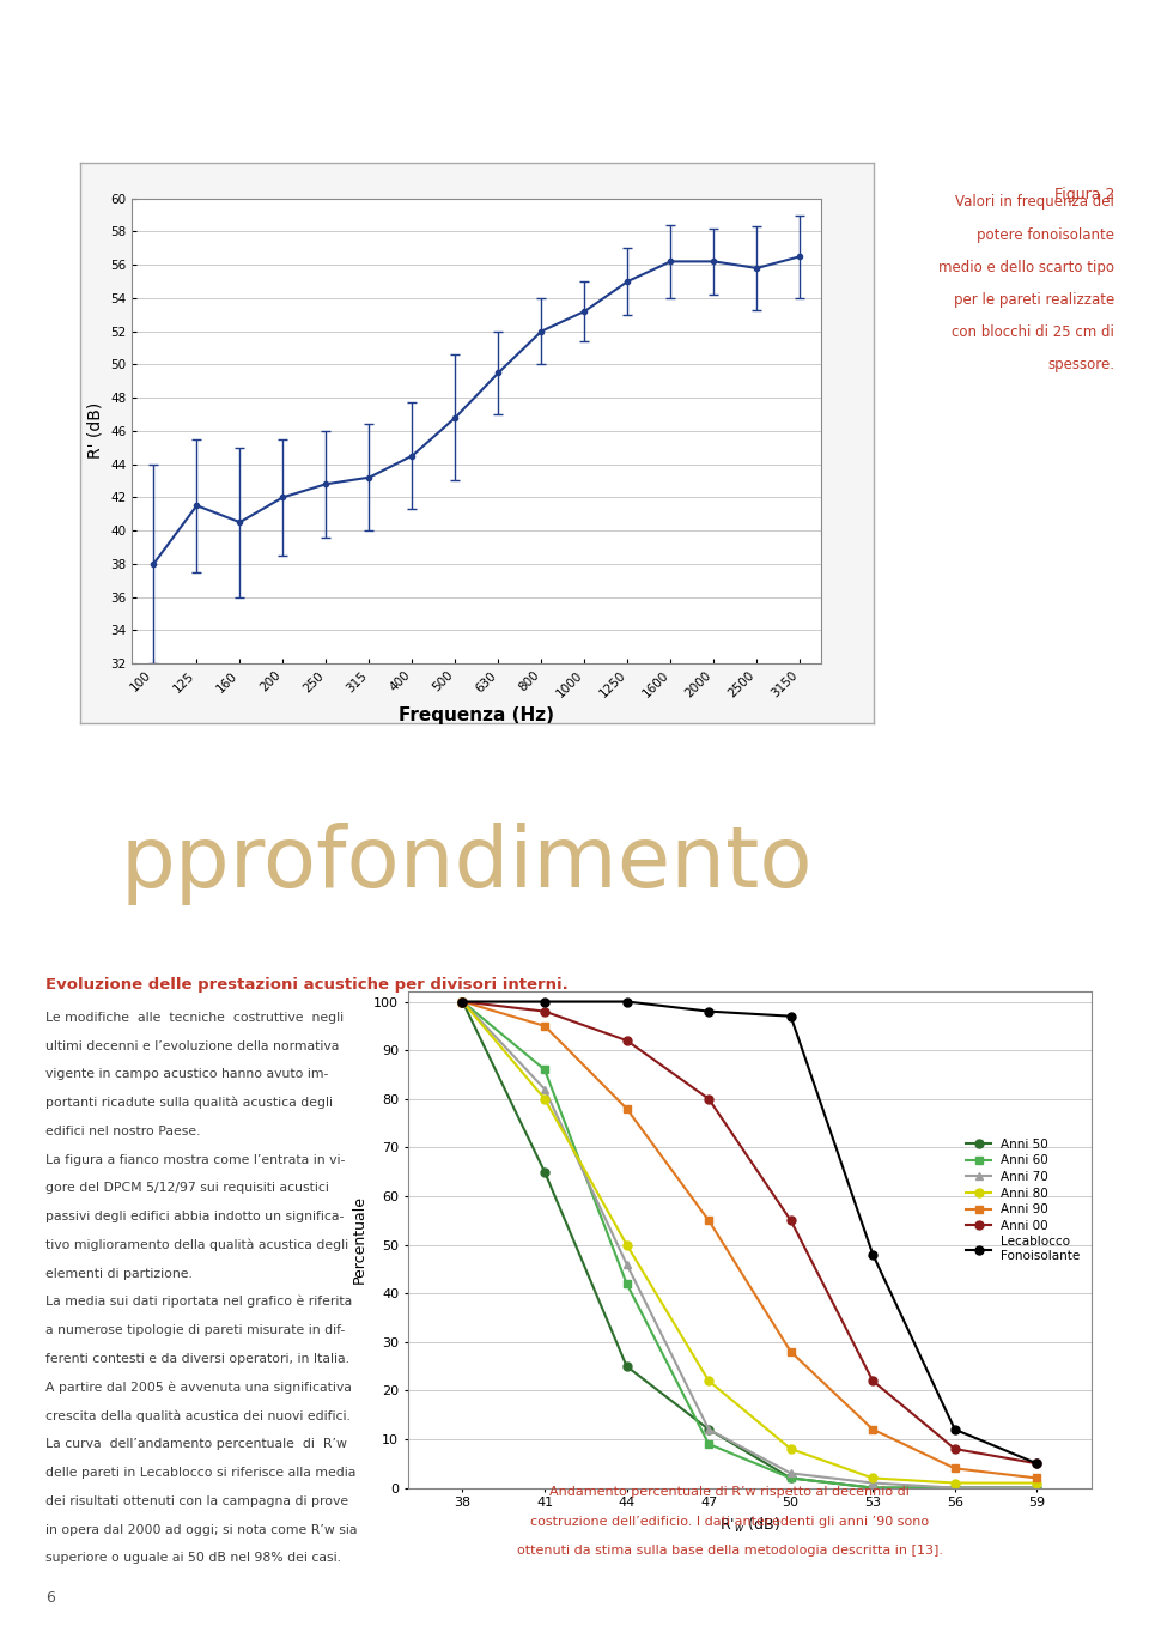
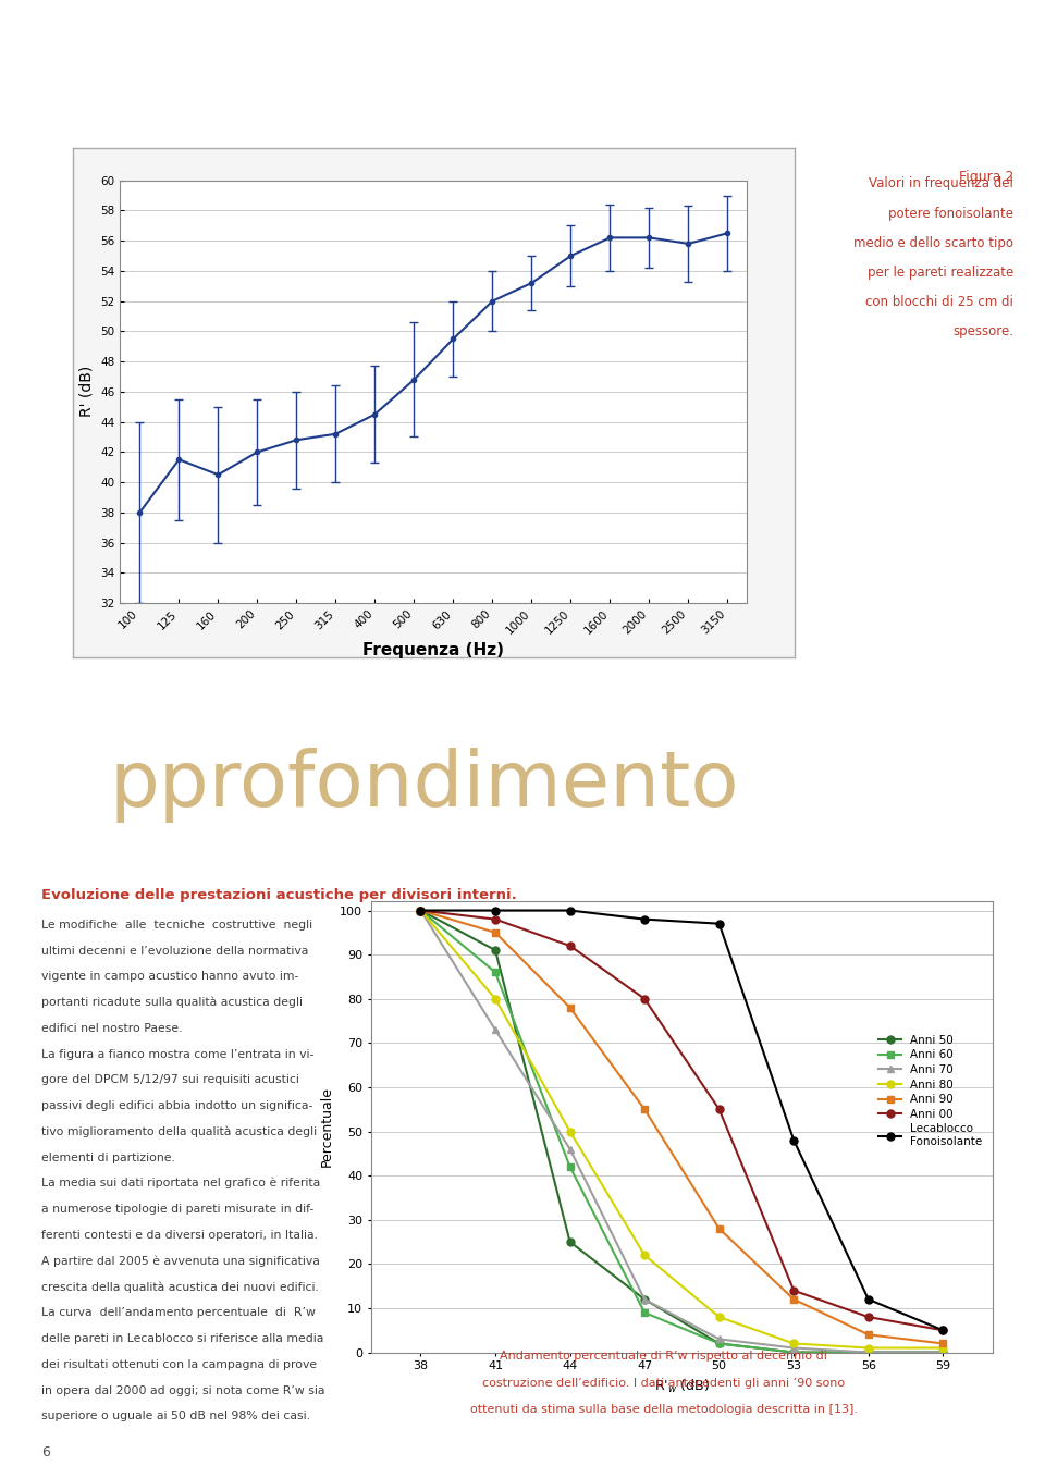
Anni 50/41: 65 -> 91
Anni 70/41: 82 -> 73
Anni 00/53: 22 -> 14
